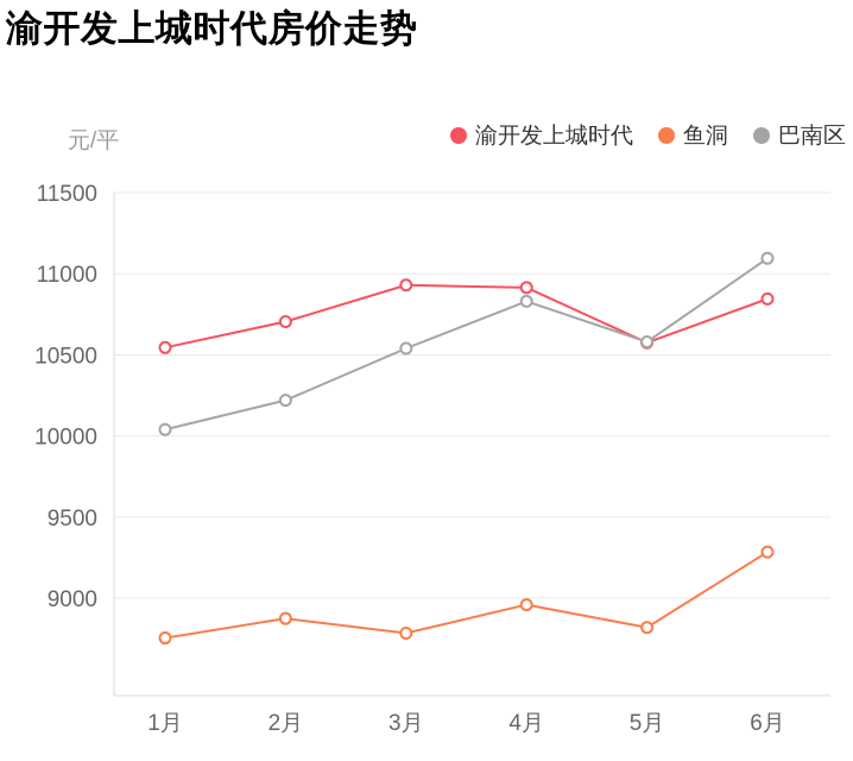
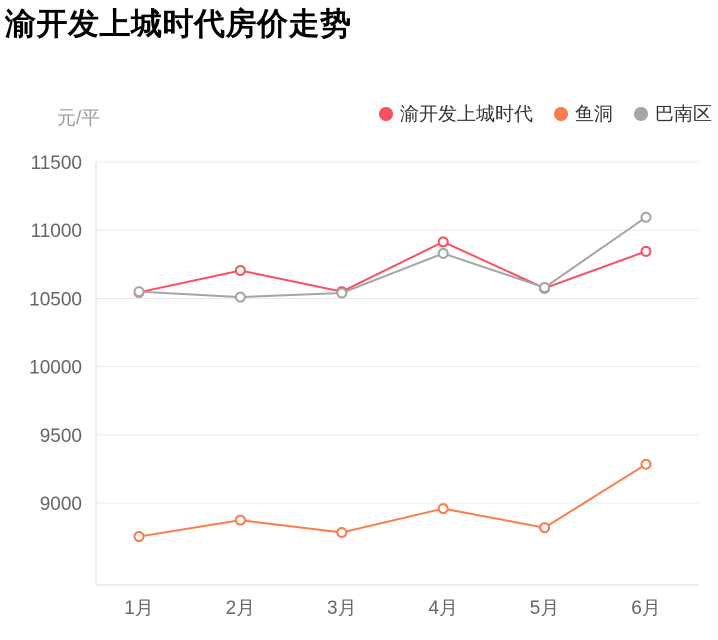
巴南区/1月: 10040 -> 10550
巴南区/2月: 10220 -> 10510
渝开发上城时代/3月: 10930 -> 10550
